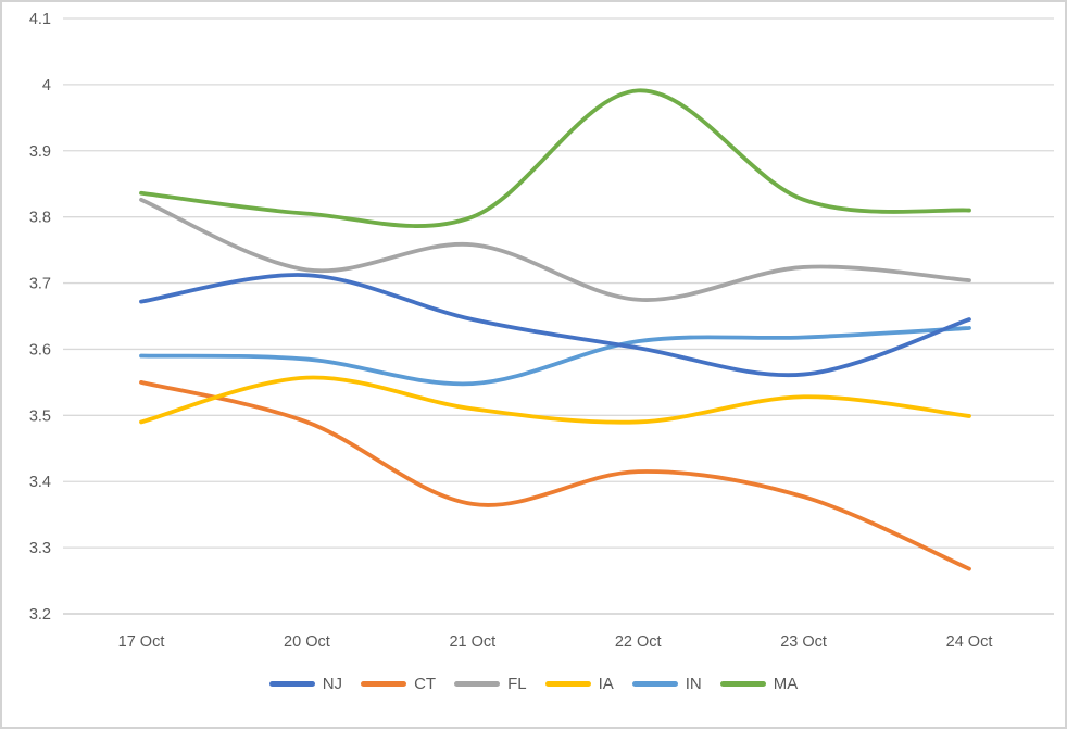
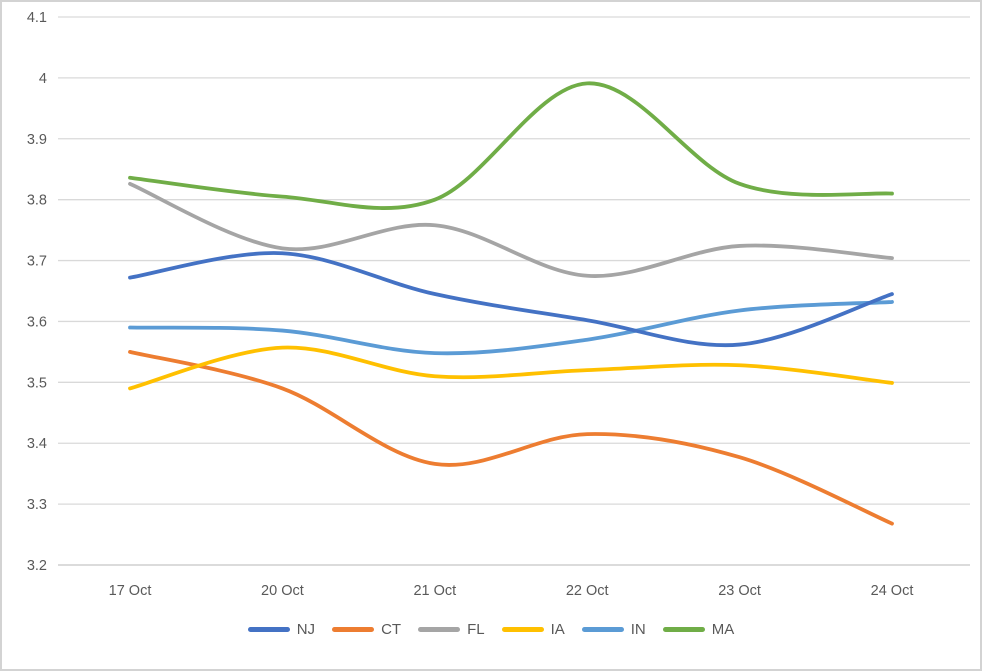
IA/22 Oct: 3.49 -> 3.52
IN/22 Oct: 3.61 -> 3.57
